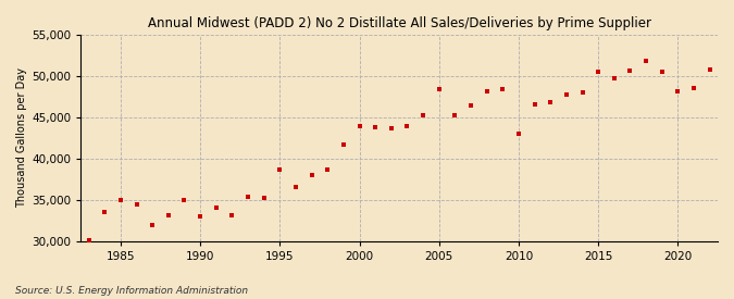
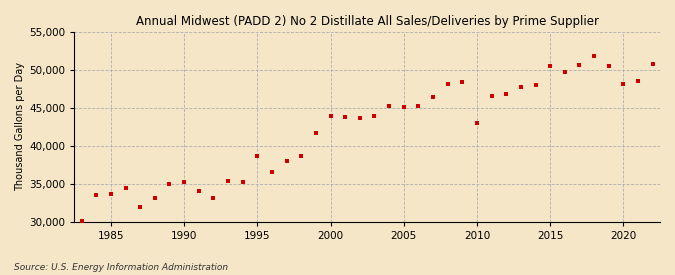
1985: 35,000 -> 33,600
1990: 33,000 -> 35,200
2005: 48,400 -> 45,100
